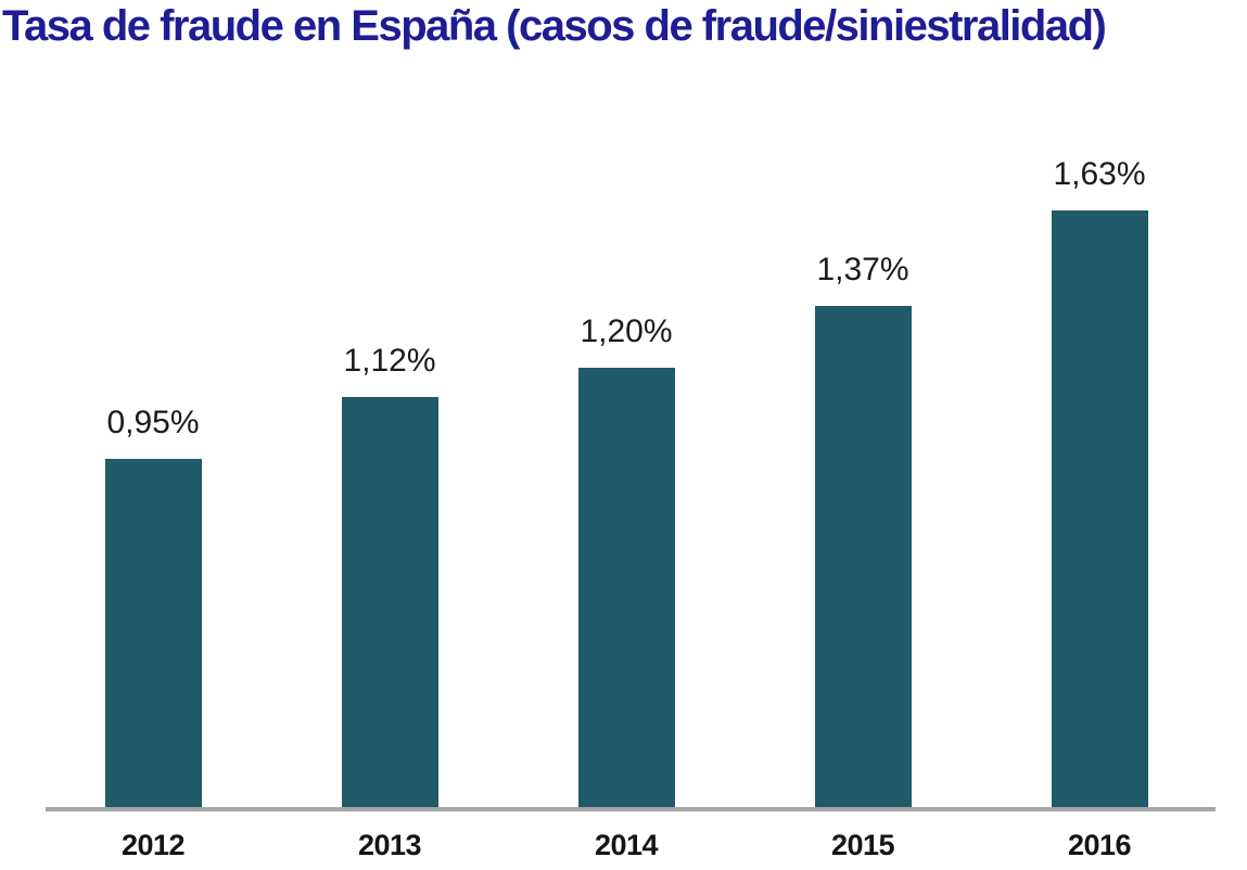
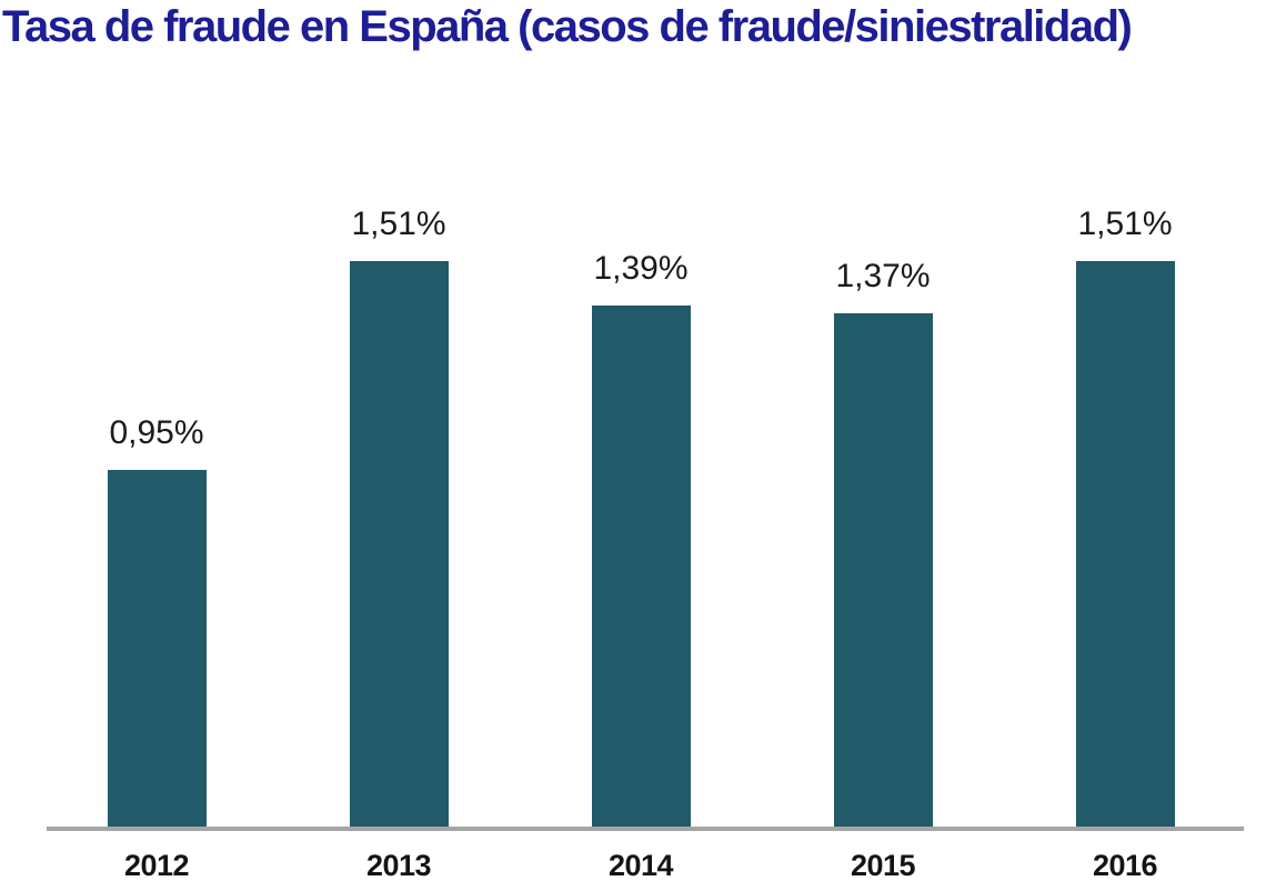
2013: 1,12% -> 1,51%
2014: 1,20% -> 1,39%
2016: 1,63% -> 1,51%
